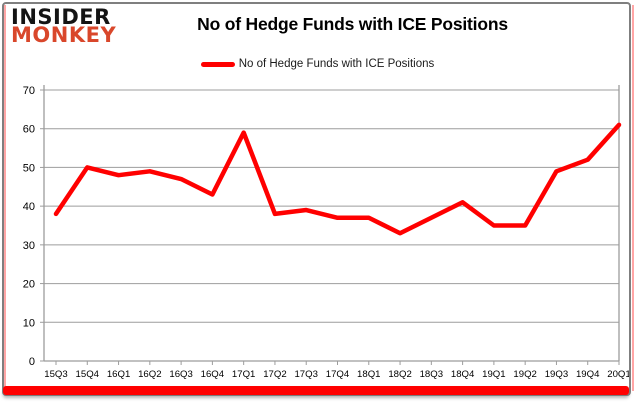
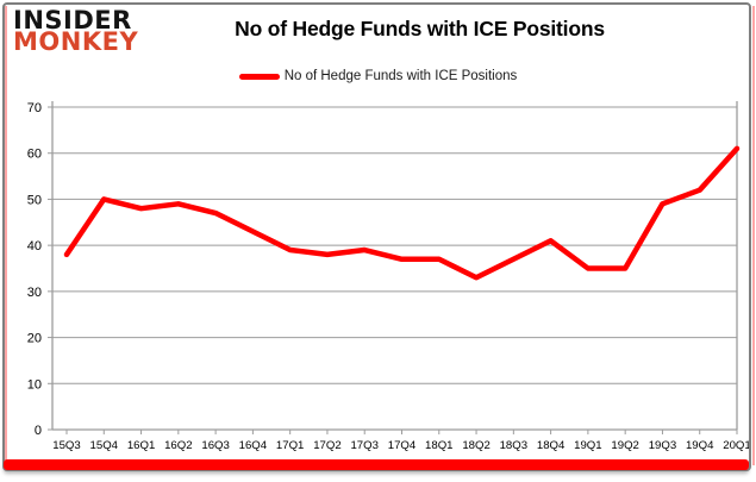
17Q1: 59 -> 39
